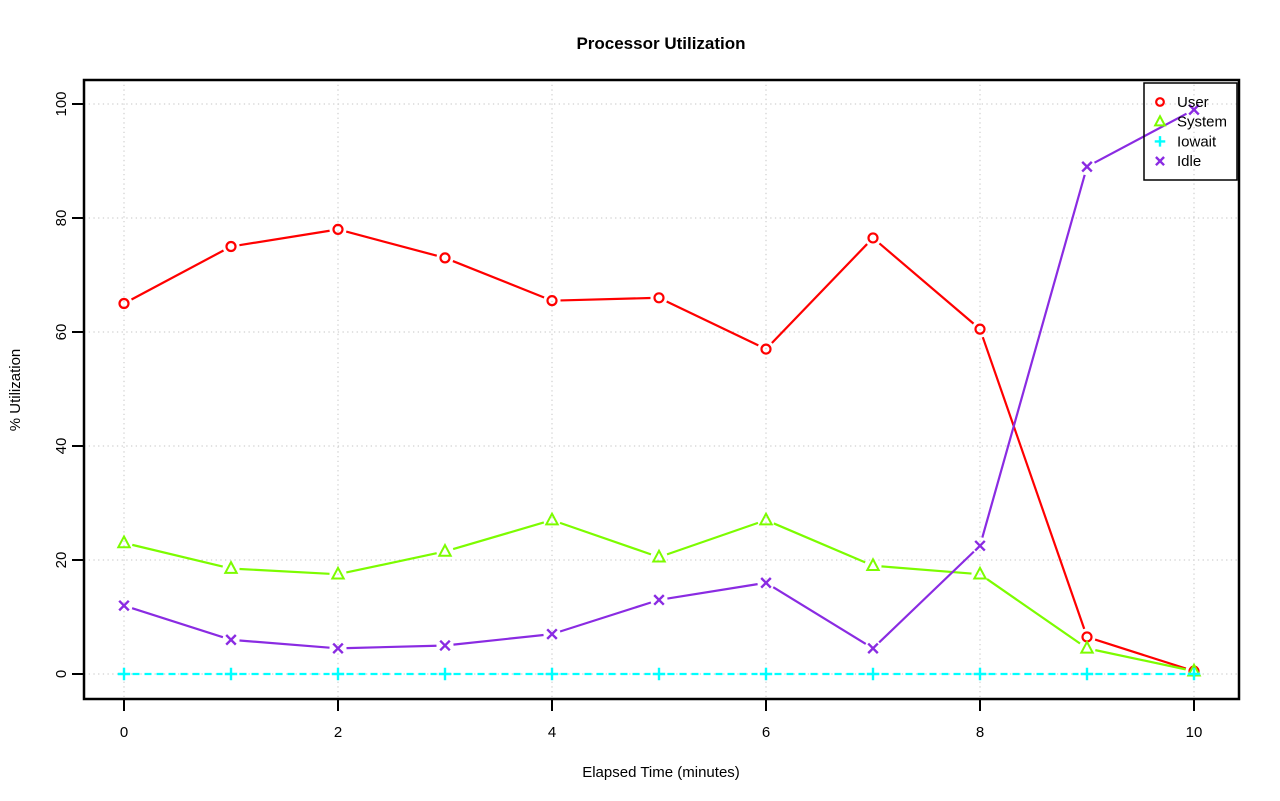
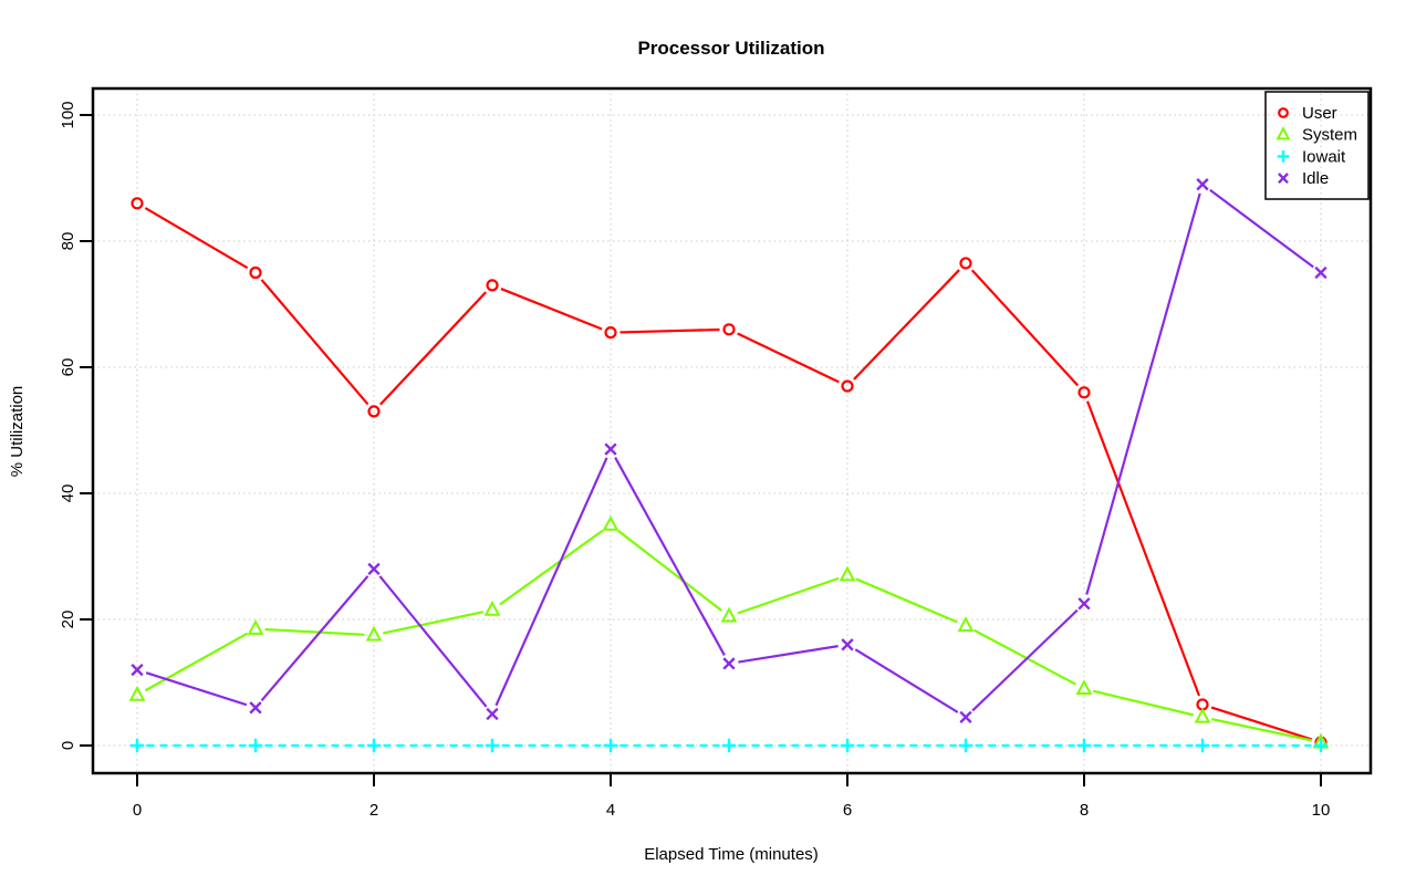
User/0: 65 -> 86
System/0: 23 -> 8
User/2: 78 -> 53
Idle/2: 4 -> 28
System/4: 27 -> 35
Idle/4: 7 -> 47
User/8: 60 -> 56
System/8: 18 -> 9
Idle/10: 99 -> 75
